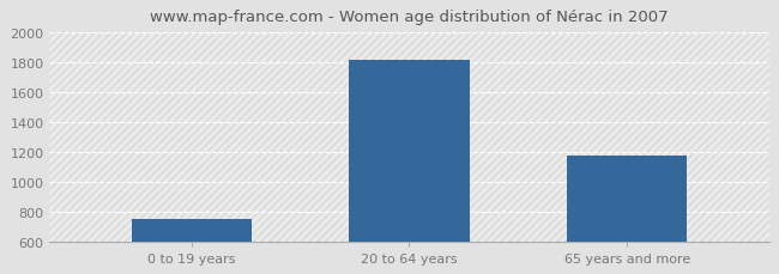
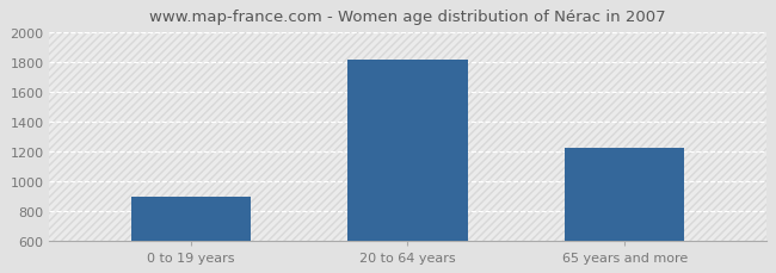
0 to 19 years: 750 -> 890
65 years and more: 1180 -> 1220
